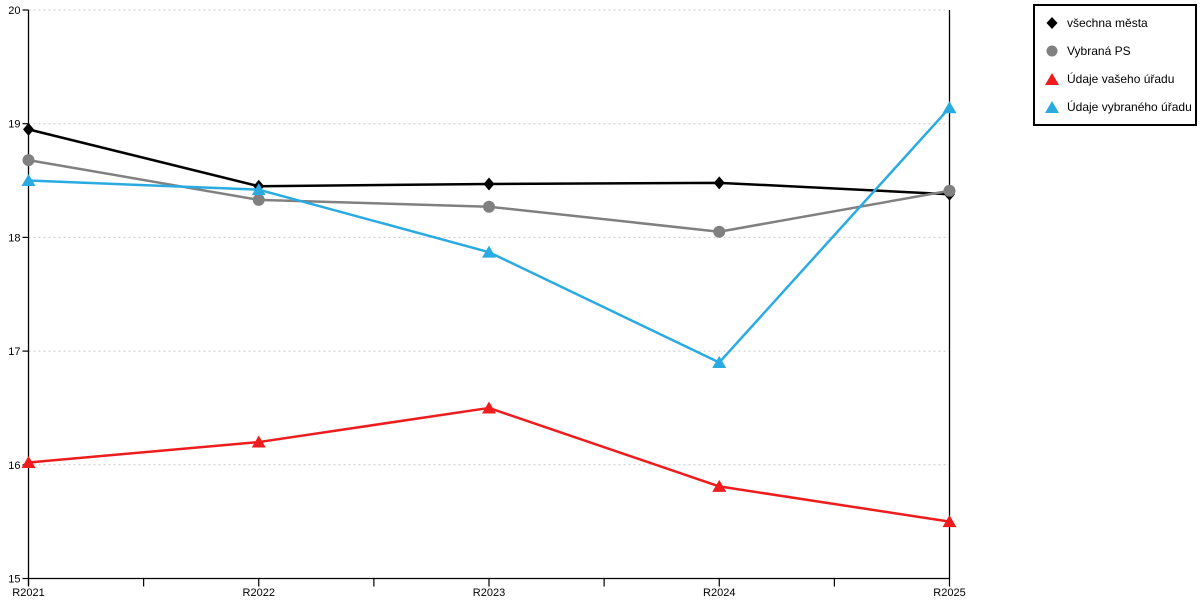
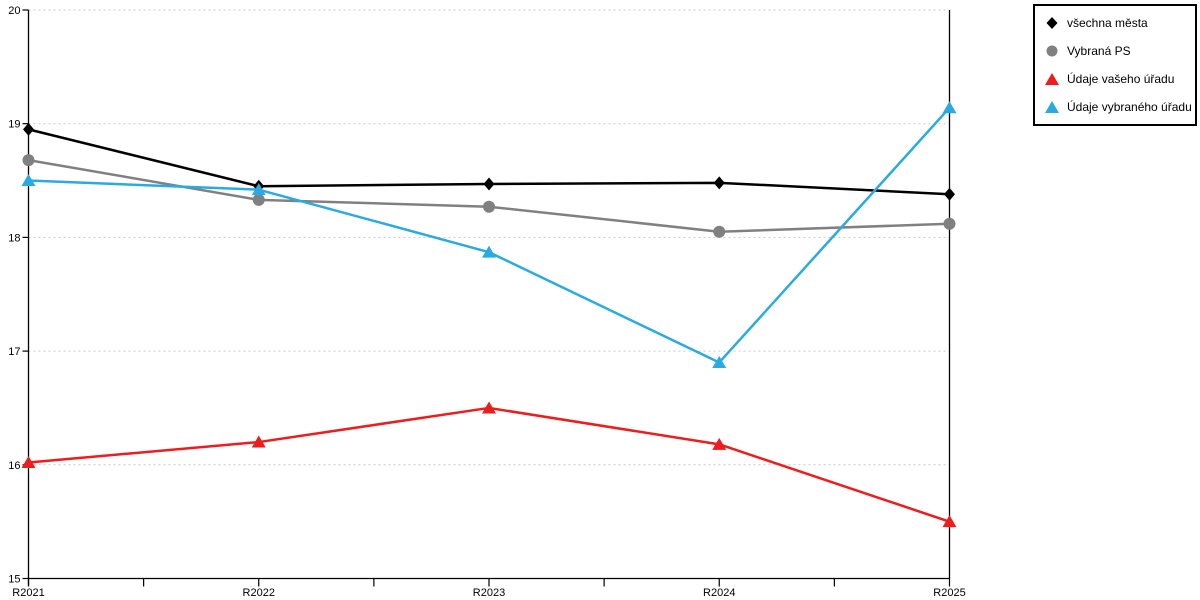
Údaje vašeho úřadu/R2024: 15.81 -> 16.18
Vybraná PS/R2025: 18.41 -> 18.12
